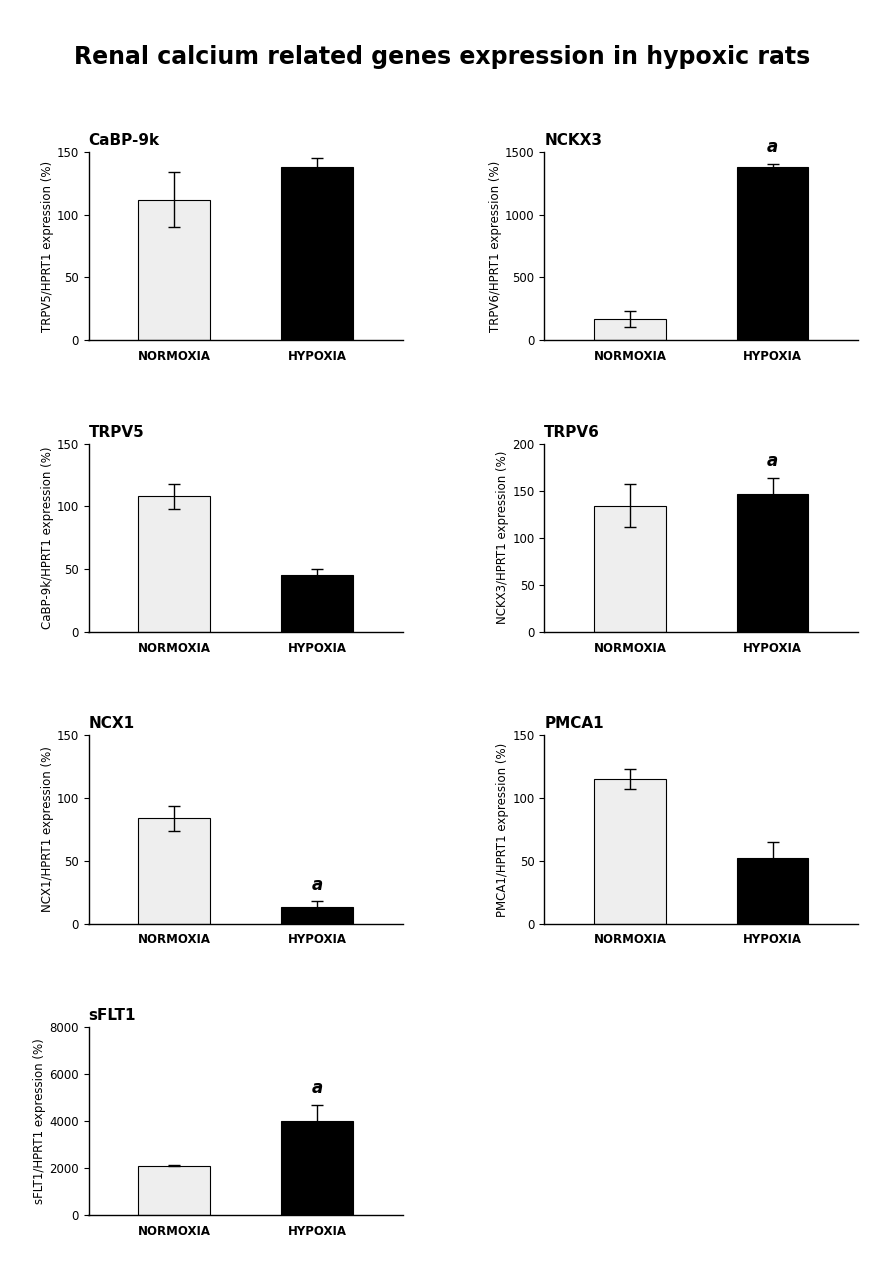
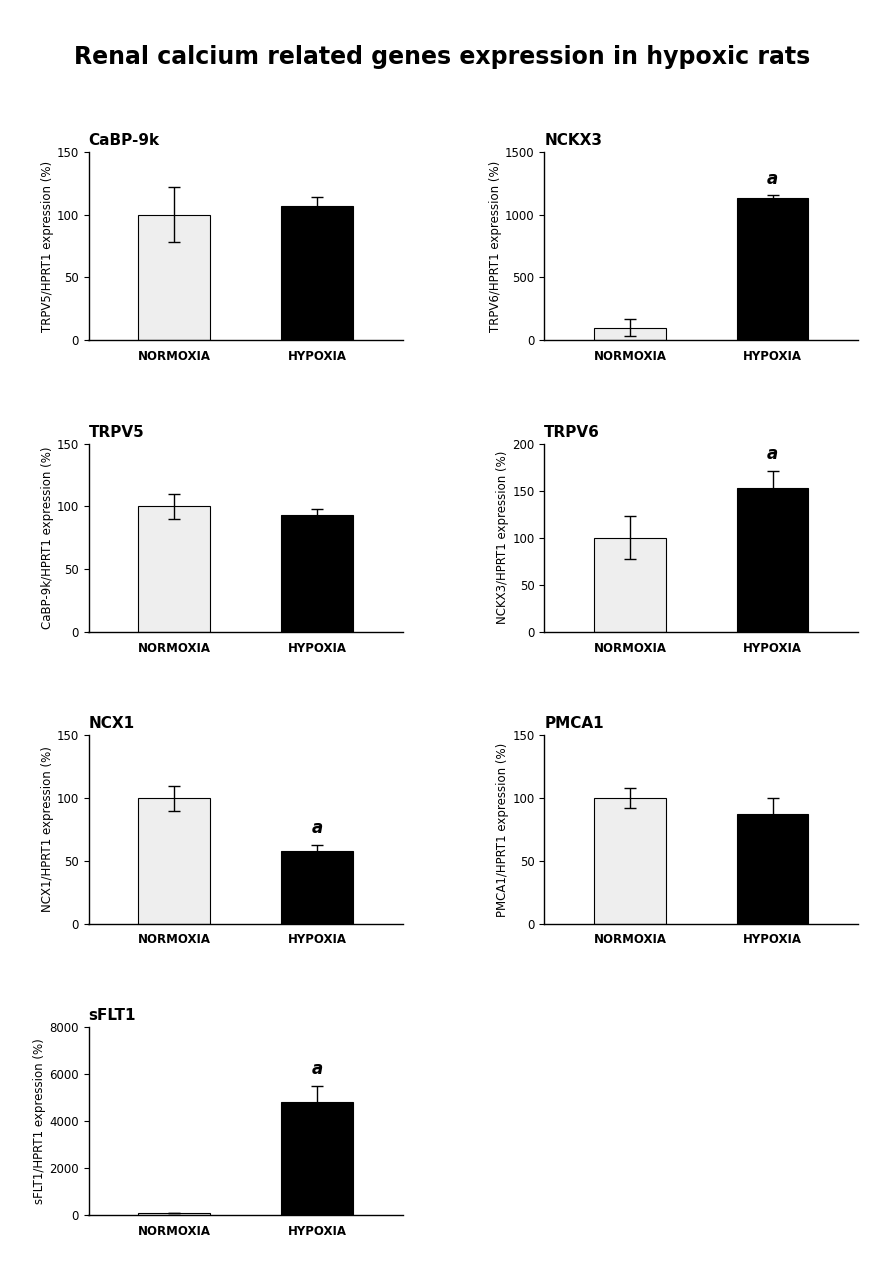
CaBP-9k/NORMOXIA: 112 -> 100
CaBP-9k/HYPOXIA: 138 -> 107
NCKX3/NORMOXIA: 170 -> 100
NCKX3/HYPOXIA: 1380 -> 1130
TRPV5/NORMOXIA: 108 -> 100
TRPV5/HYPOXIA: 45 -> 93
TRPV6/NORMOXIA: 134 -> 100
TRPV6/HYPOXIA: 146 -> 153
NCX1/NORMOXIA: 84 -> 100
NCX1/HYPOXIA: 13 -> 58
PMCA1/NORMOXIA: 115 -> 100
PMCA1/HYPOXIA: 52 -> 87
sFLT1/NORMOXIA: 2100 -> 100
sFLT1/HYPOXIA: 4000 -> 4800
